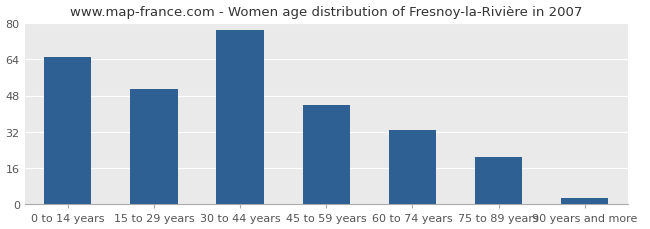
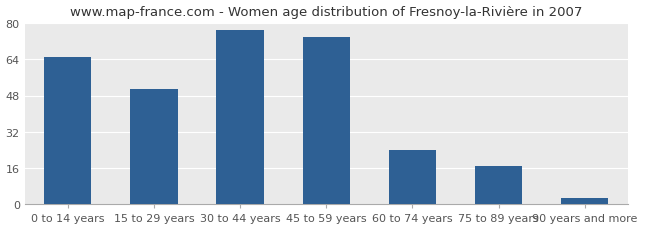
45 to 59 years: 44 -> 74
60 to 74 years: 33 -> 24
75 to 89 years: 21 -> 17
